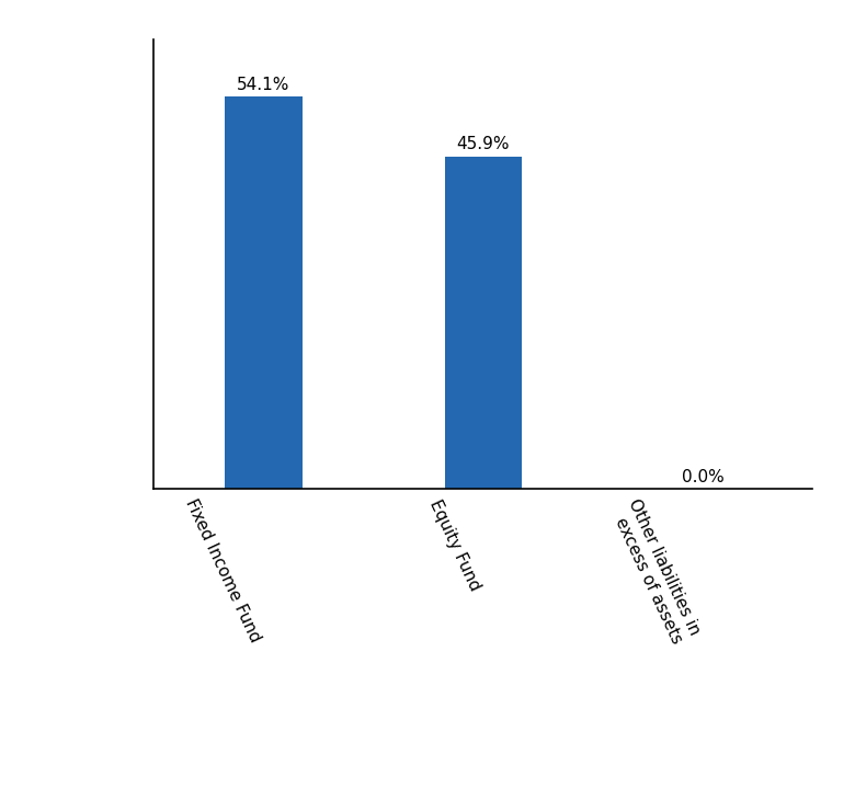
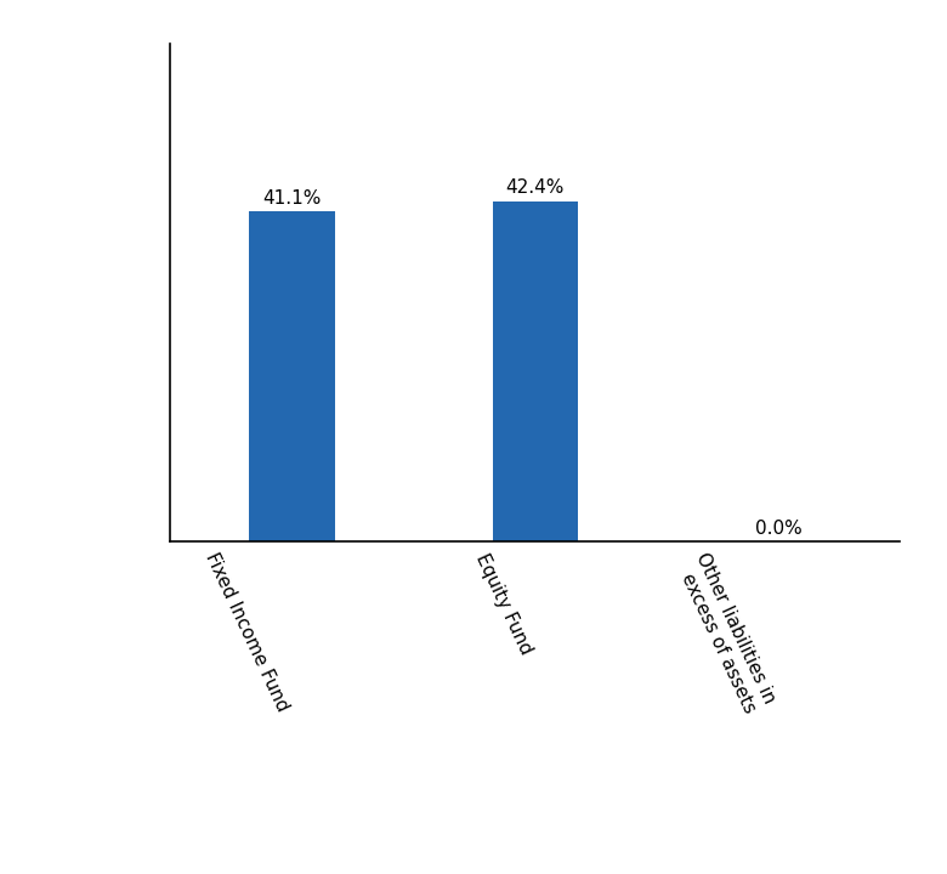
Fixed Income Fund: 54.1% -> 41.1%
Equity Fund: 45.9% -> 42.4%
